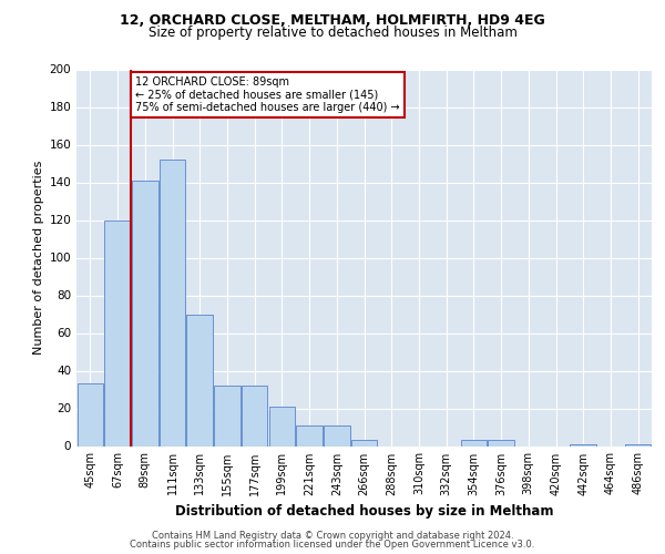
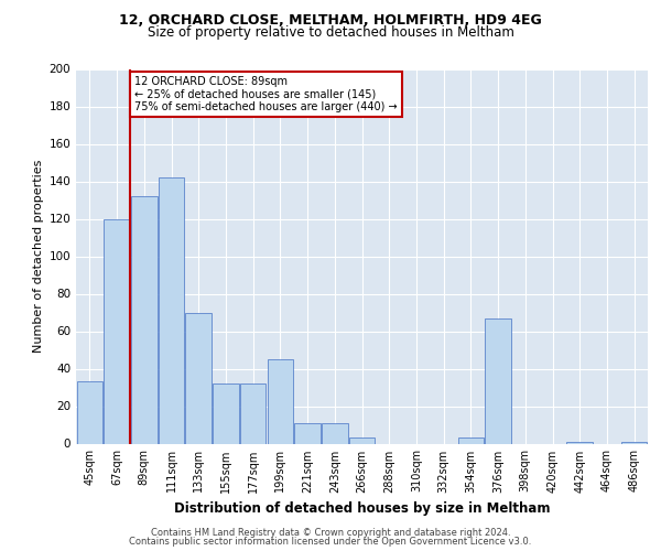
89sqm: 141 -> 132
111sqm: 152 -> 142
199sqm: 21 -> 45
376sqm: 3 -> 67
